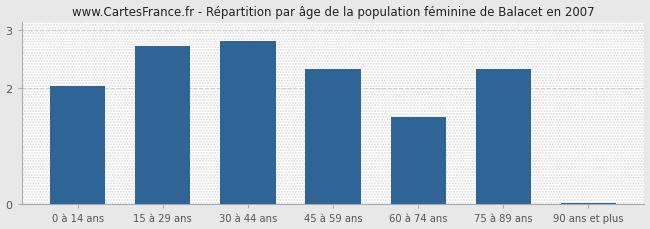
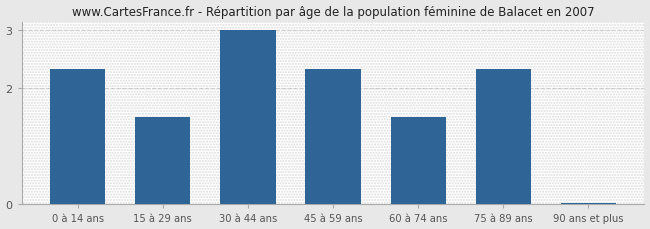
0 à 14 ans: 2.04 -> 2.33
15 à 29 ans: 2.72 -> 1.50
30 à 44 ans: 2.82 -> 3.00
